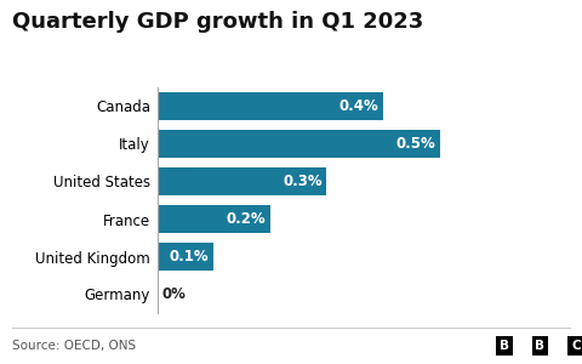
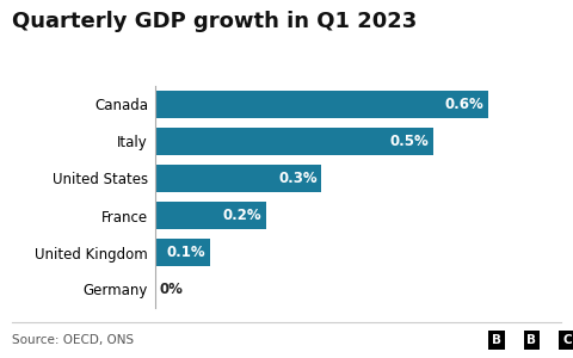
Canada: 0.4% -> 0.6%
